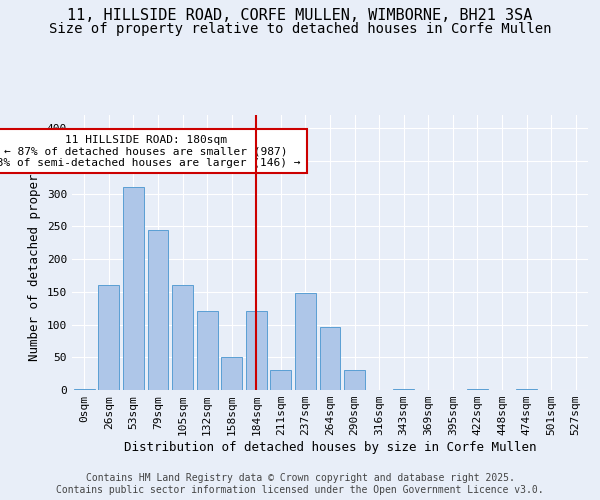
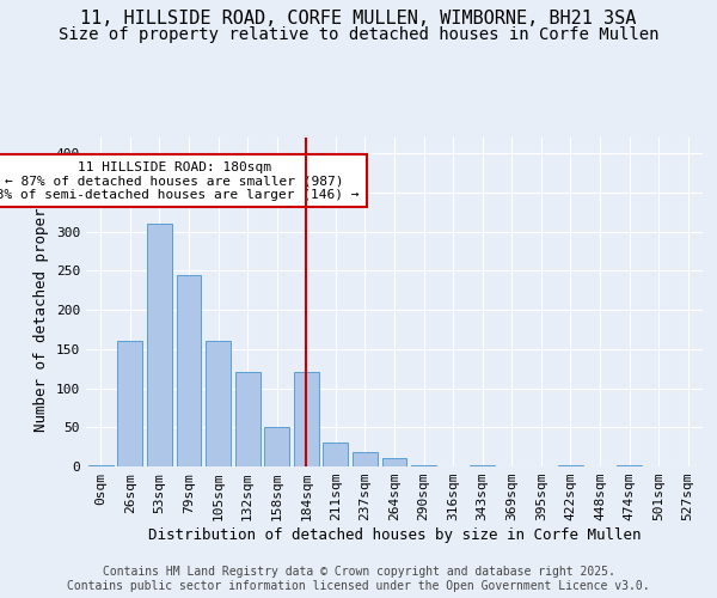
237sqm: 148 -> 18
264sqm: 96 -> 10
290sqm: 30 -> 2
